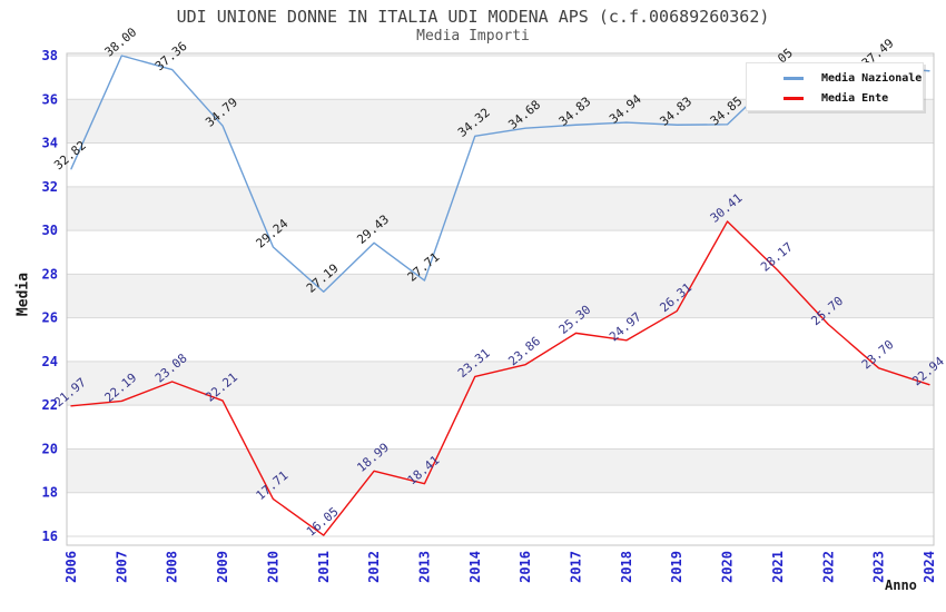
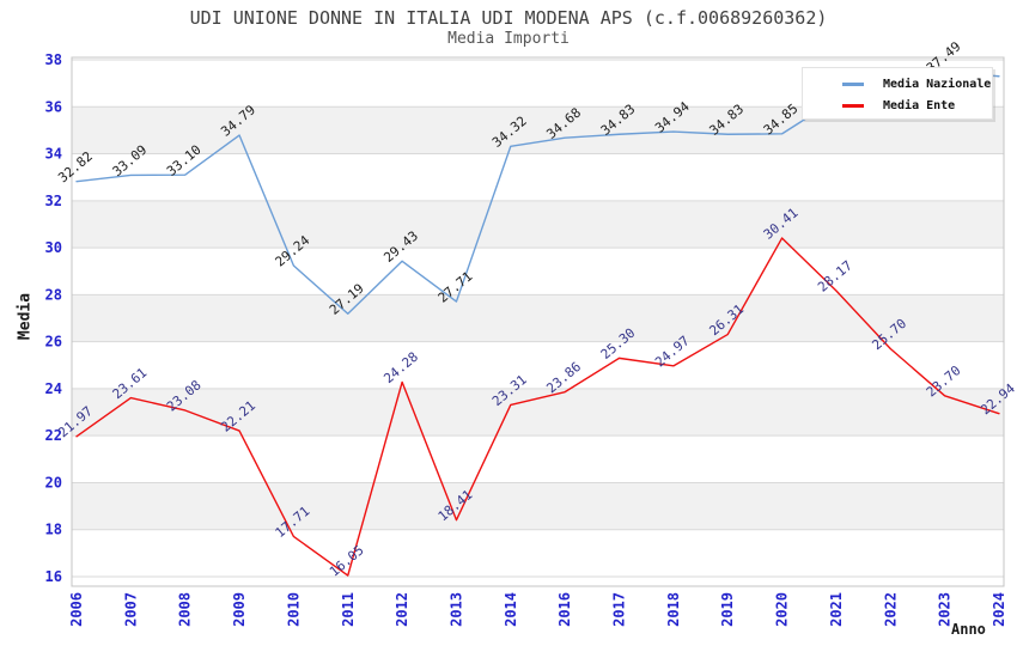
Media Nazionale/2007: 38.00 -> 33.09
Media Ente/2007: 22.19 -> 23.61
Media Nazionale/2008: 37.36 -> 33.10
Media Ente/2012: 18.99 -> 24.28
Media Nazionale/2021: 37.05 -> 36.32
